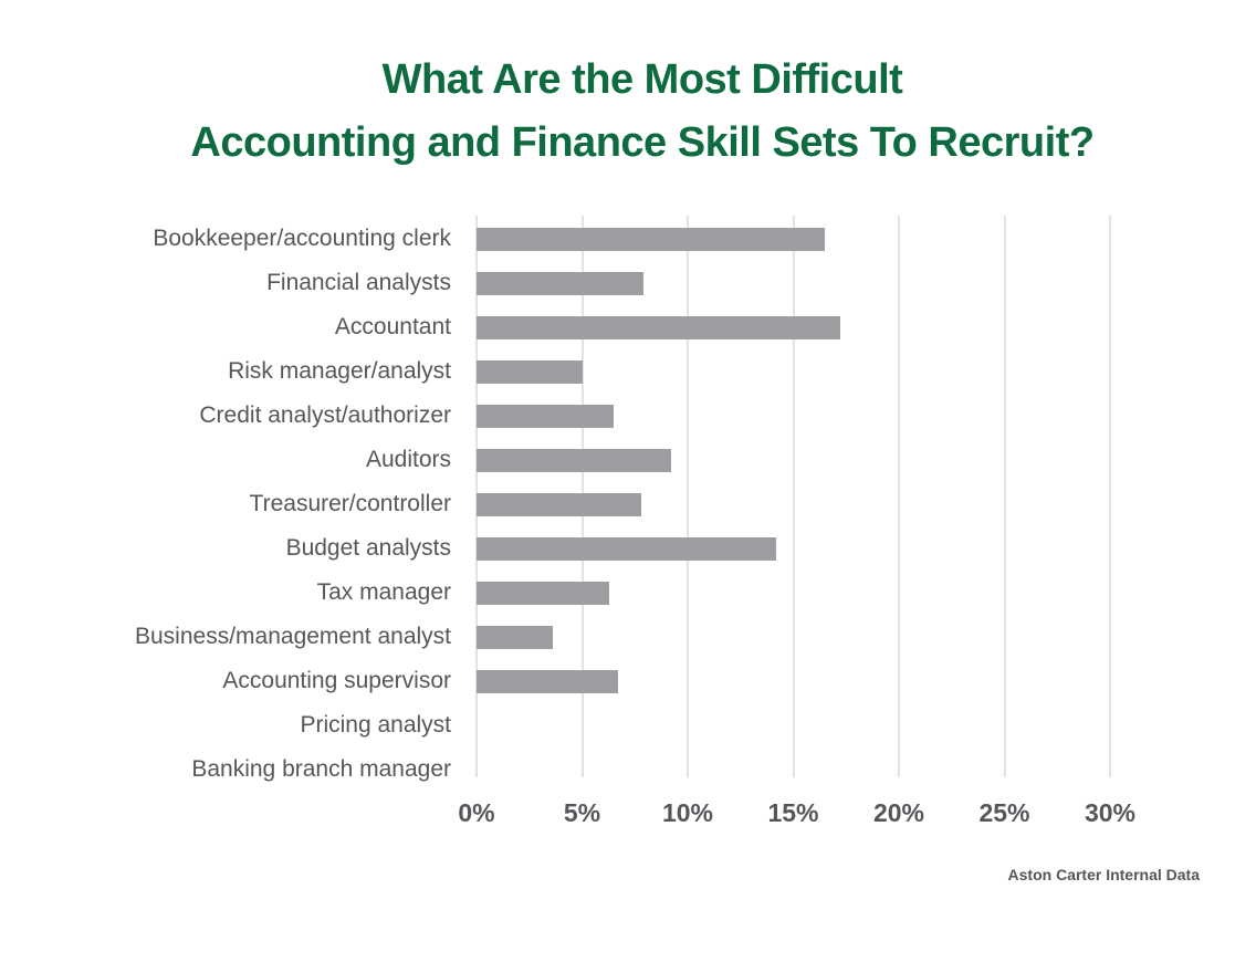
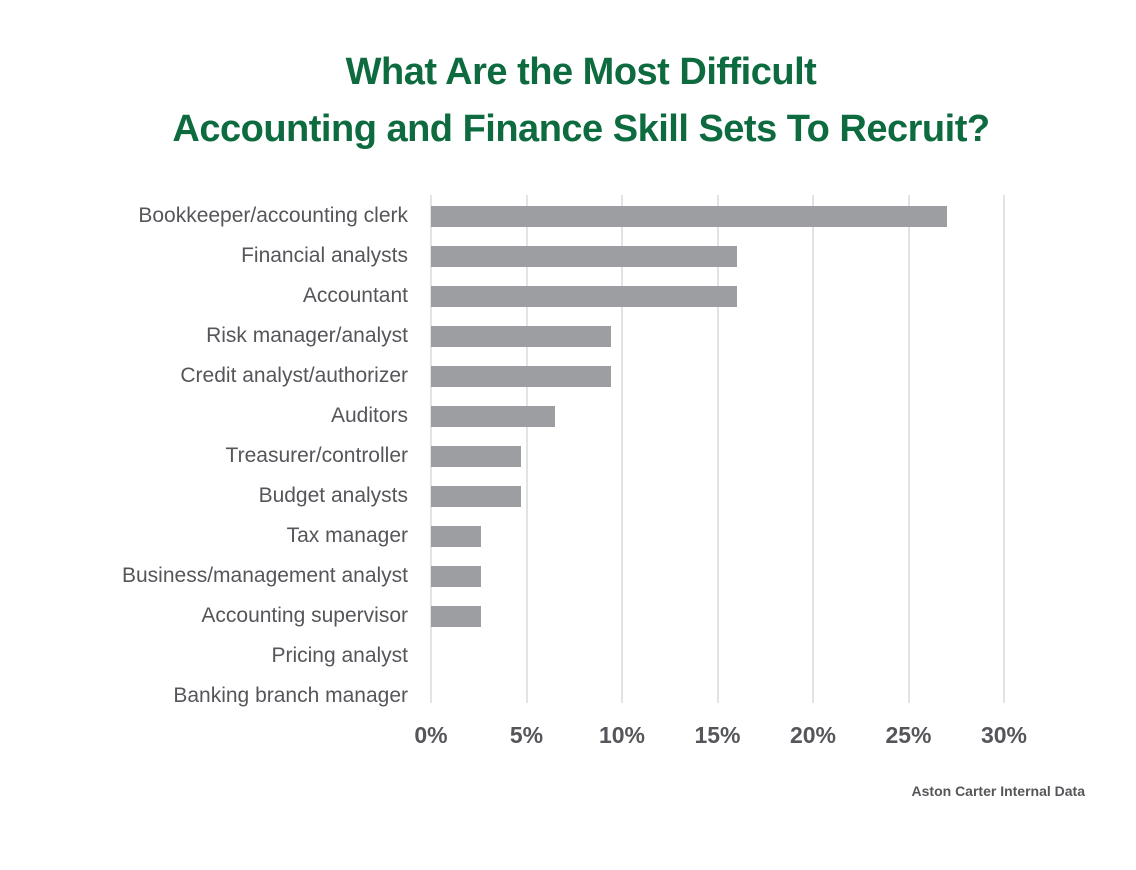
Bookkeeper/accounting clerk: 16.5% -> 27.0%
Financial analysts: 7.9% -> 16.0%
Accountant: 17.2% -> 16.0%
Risk manager/analyst: 5.0% -> 9.4%
Credit analyst/authorizer: 6.5% -> 9.4%
Auditors: 9.2% -> 6.5%
Treasurer/controller: 7.8% -> 4.7%
Budget analysts: 14.2% -> 4.7%
Tax manager: 6.3% -> 2.6%
Business/management analyst: 3.6% -> 2.6%
Accounting supervisor: 6.7% -> 2.6%
